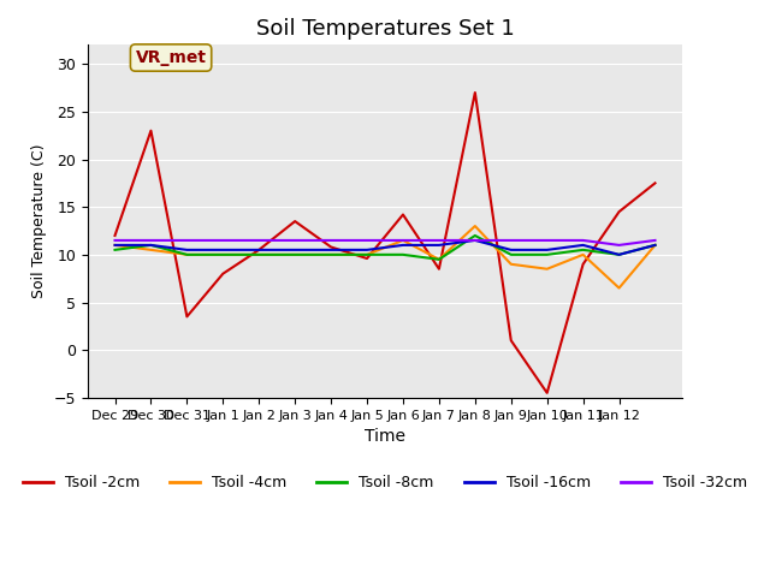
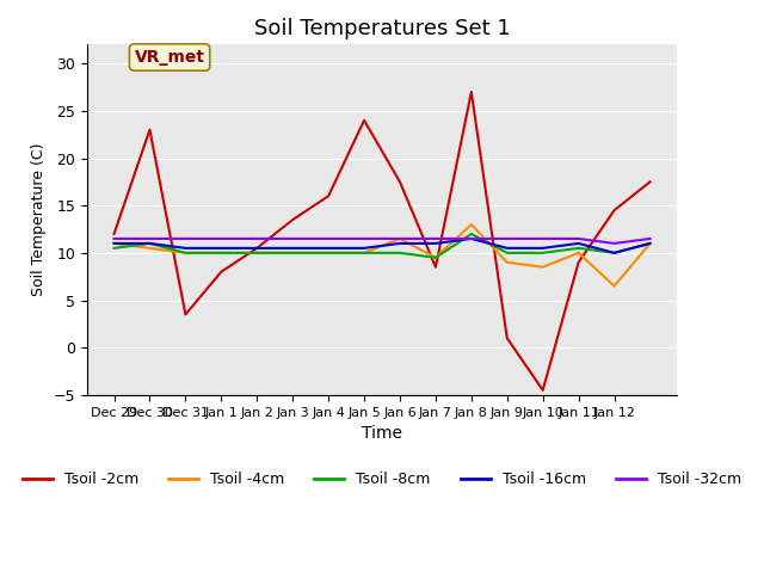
Tsoil -2cm/Jan 4: 10.8 -> 16.0
Tsoil -2cm/Jan 5: 9.6 -> 24.0
Tsoil -2cm/Jan 6: 14.2 -> 17.5
